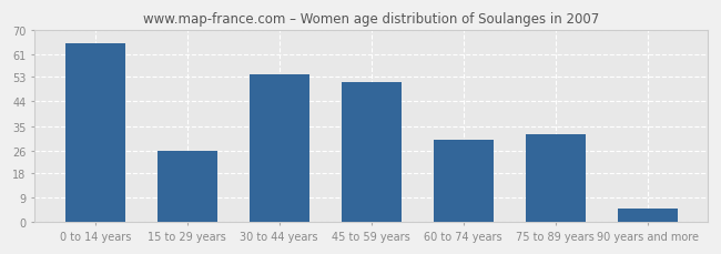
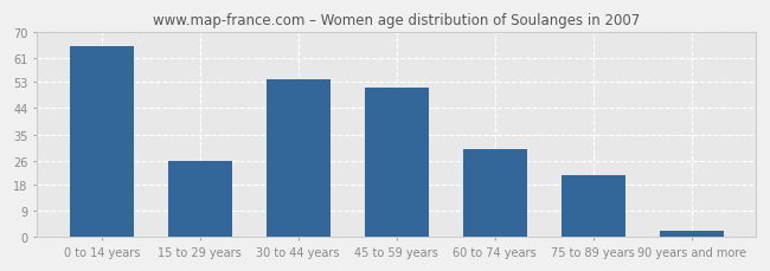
75 to 89 years: 32 -> 21
90 years and more: 5 -> 2
